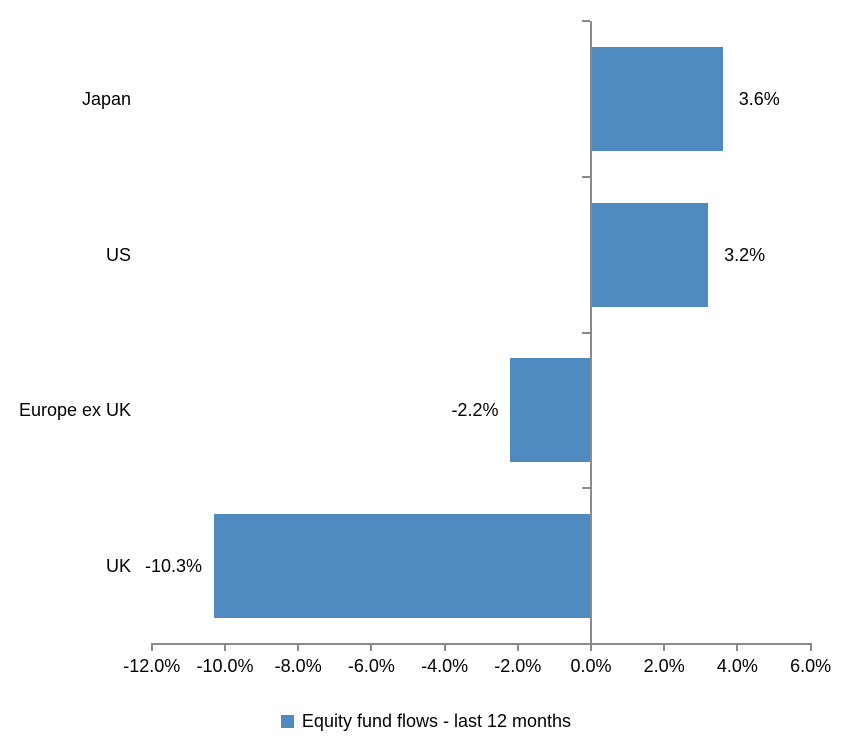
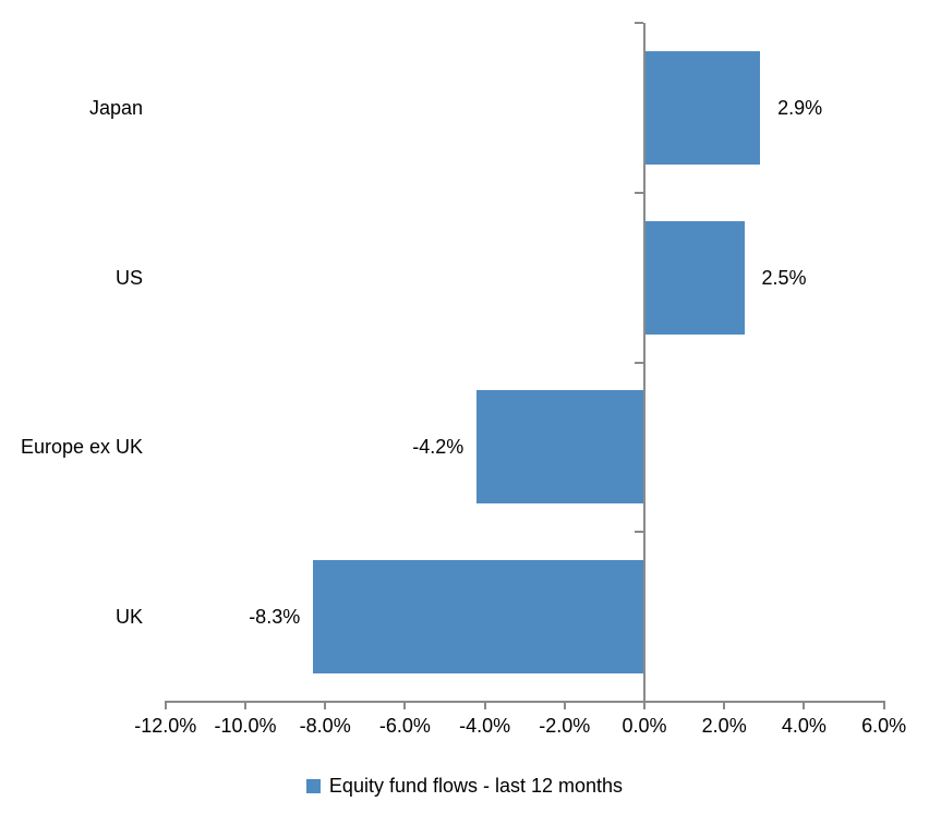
Japan: 3.6% -> 2.9%
US: 3.2% -> 2.5%
Europe ex UK: -2.2% -> -4.2%
UK: -10.3% -> -8.3%
